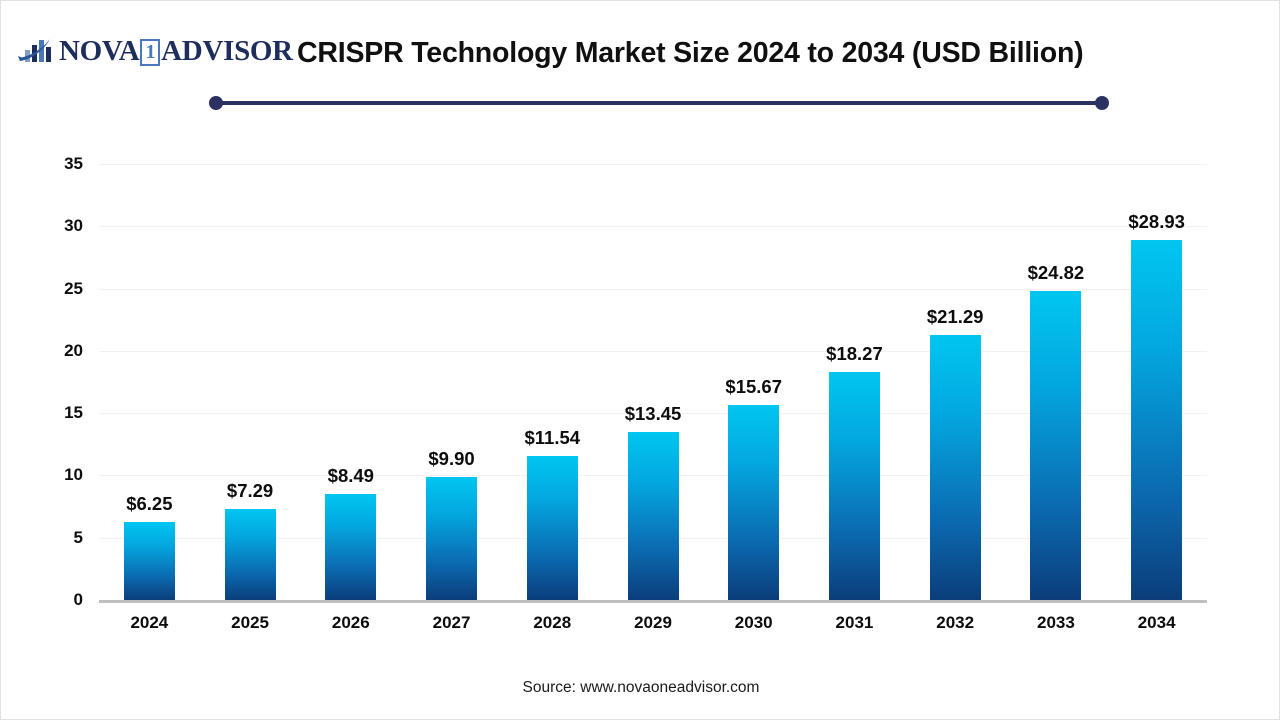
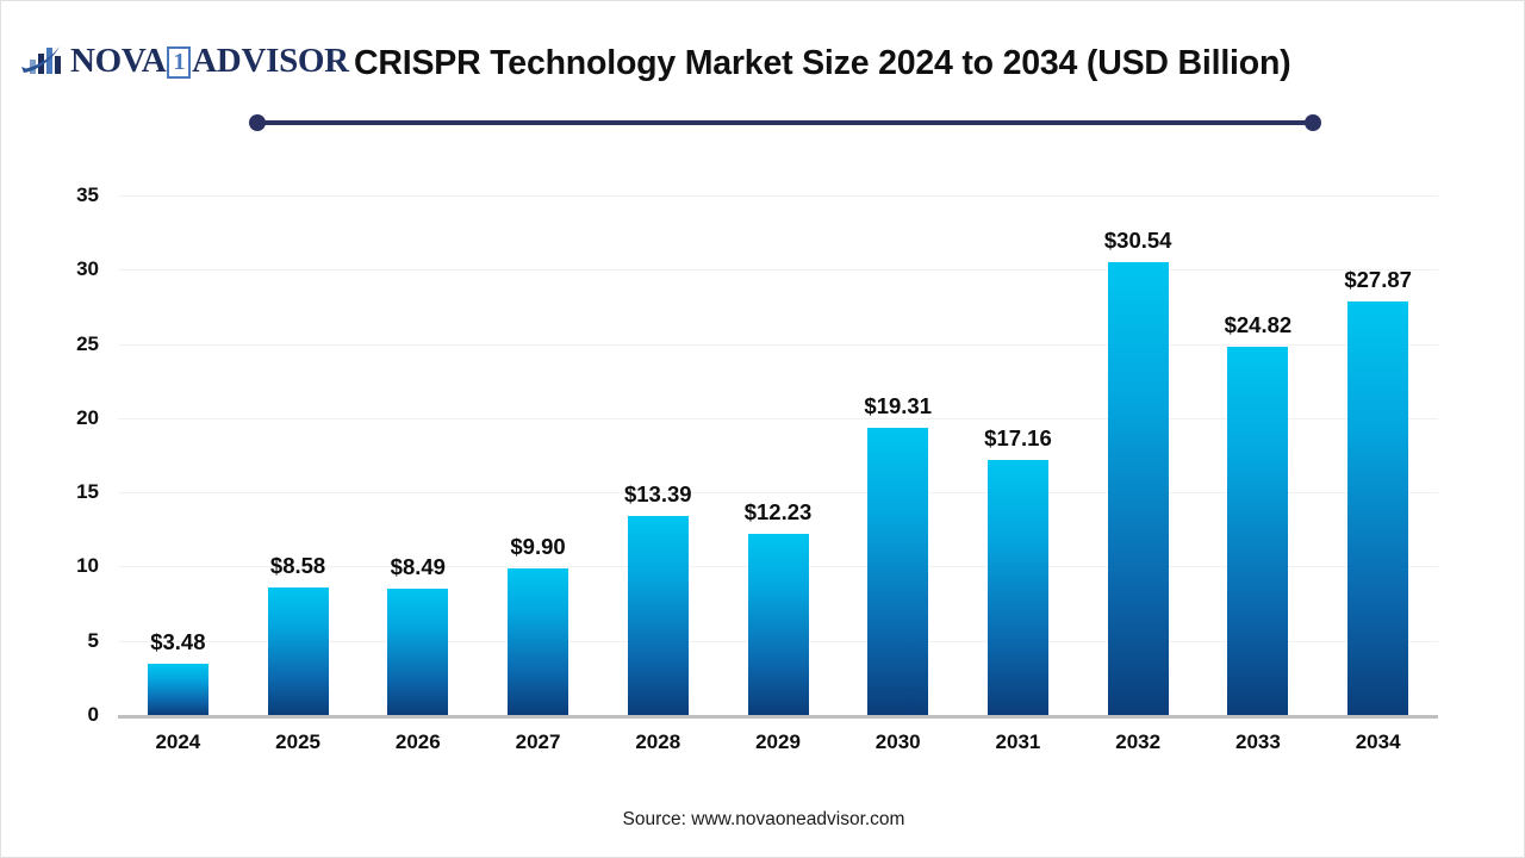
2024: $6.25 -> $3.48
2025: $7.29 -> $8.58
2028: $11.54 -> $13.39
2029: $13.45 -> $12.23
2030: $15.67 -> $19.31
2031: $18.27 -> $17.16
2032: $21.29 -> $30.54
2034: $28.93 -> $27.87
